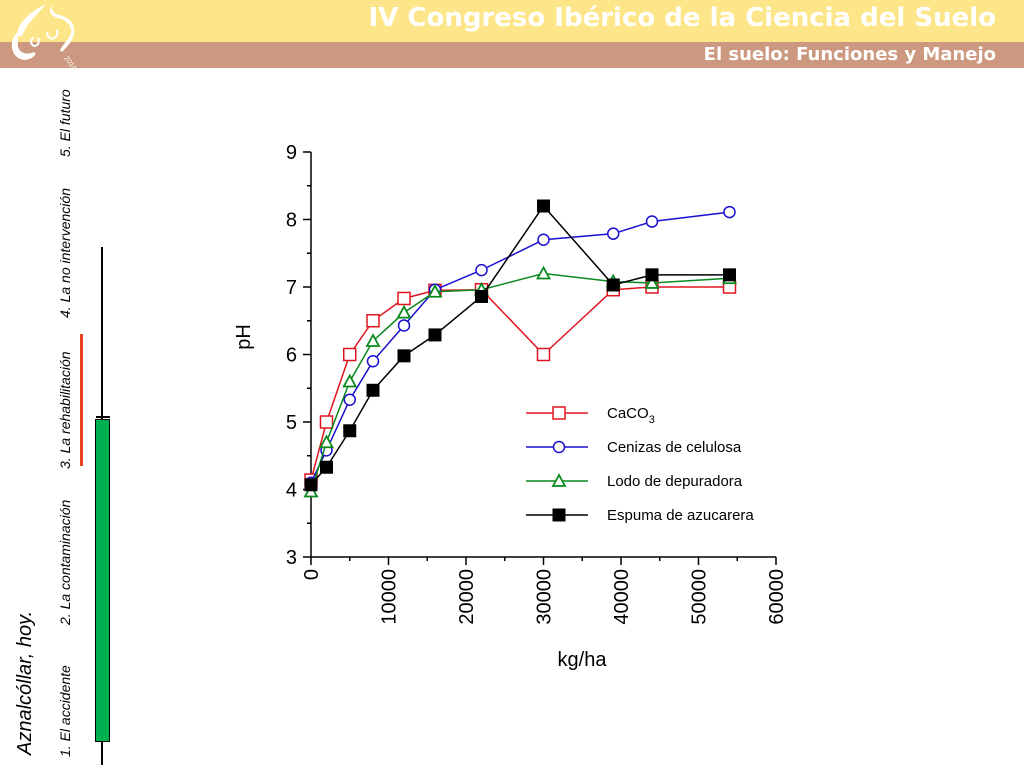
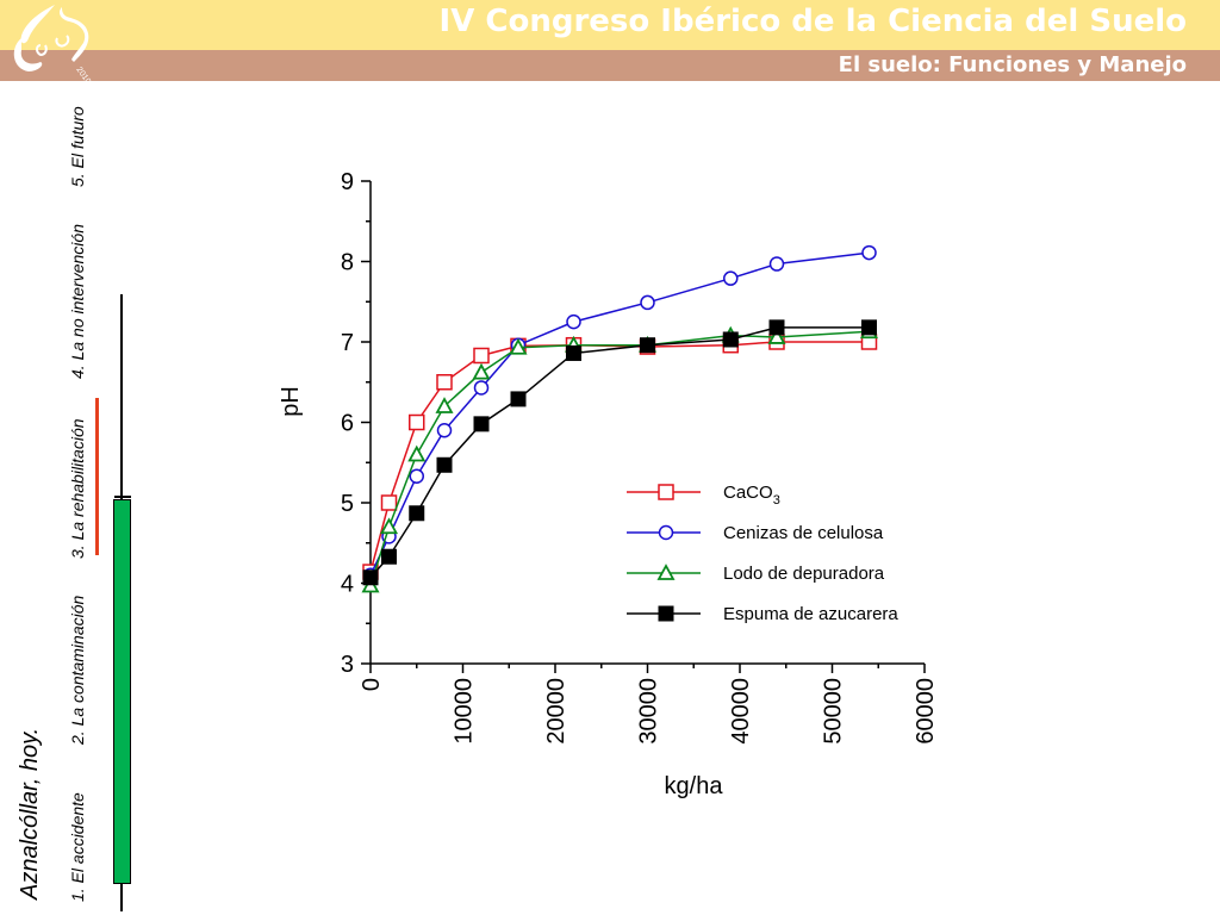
CaCO/30000: 6.0 -> 6.9
Cenizas de celulosa/30000: 7.7 -> 7.5
Lodo de depuradora/30000: 7.2 -> 7.0
Espuma de azucarera/30000: 8.2 -> 7.0
